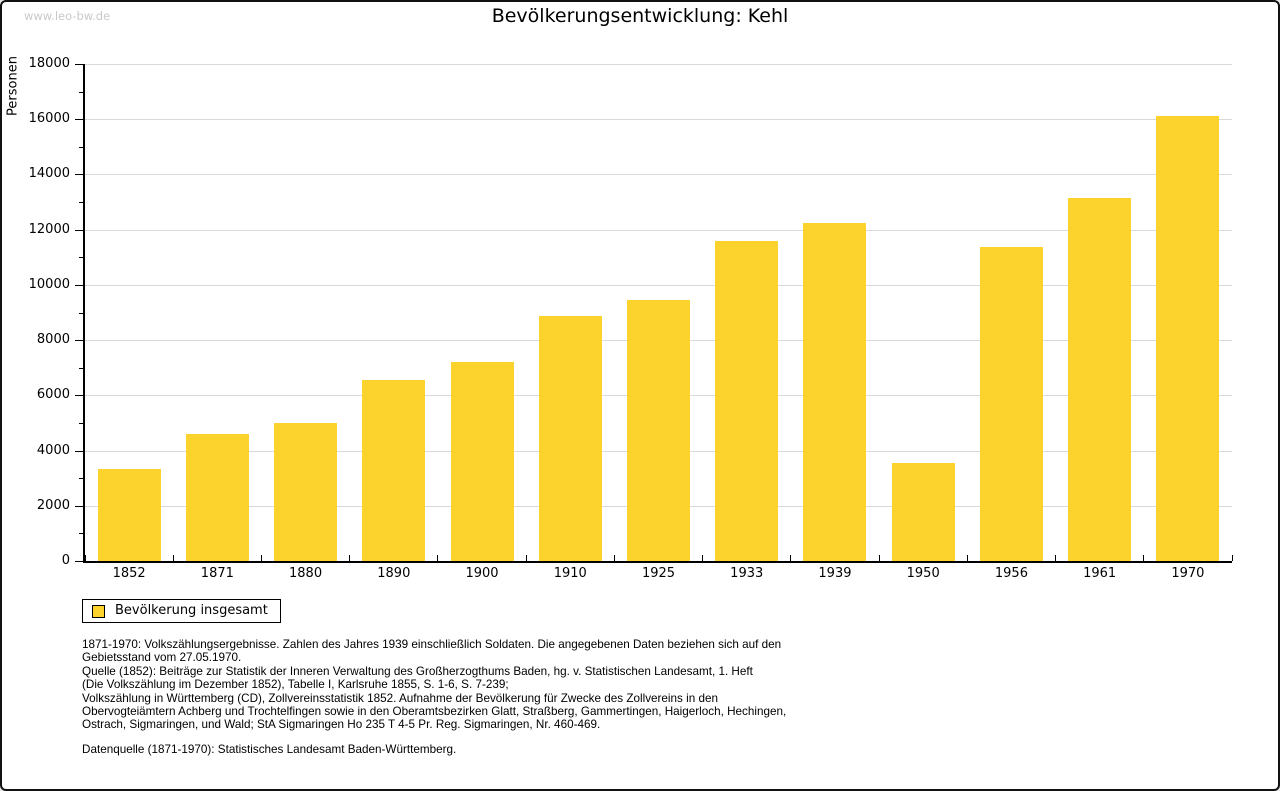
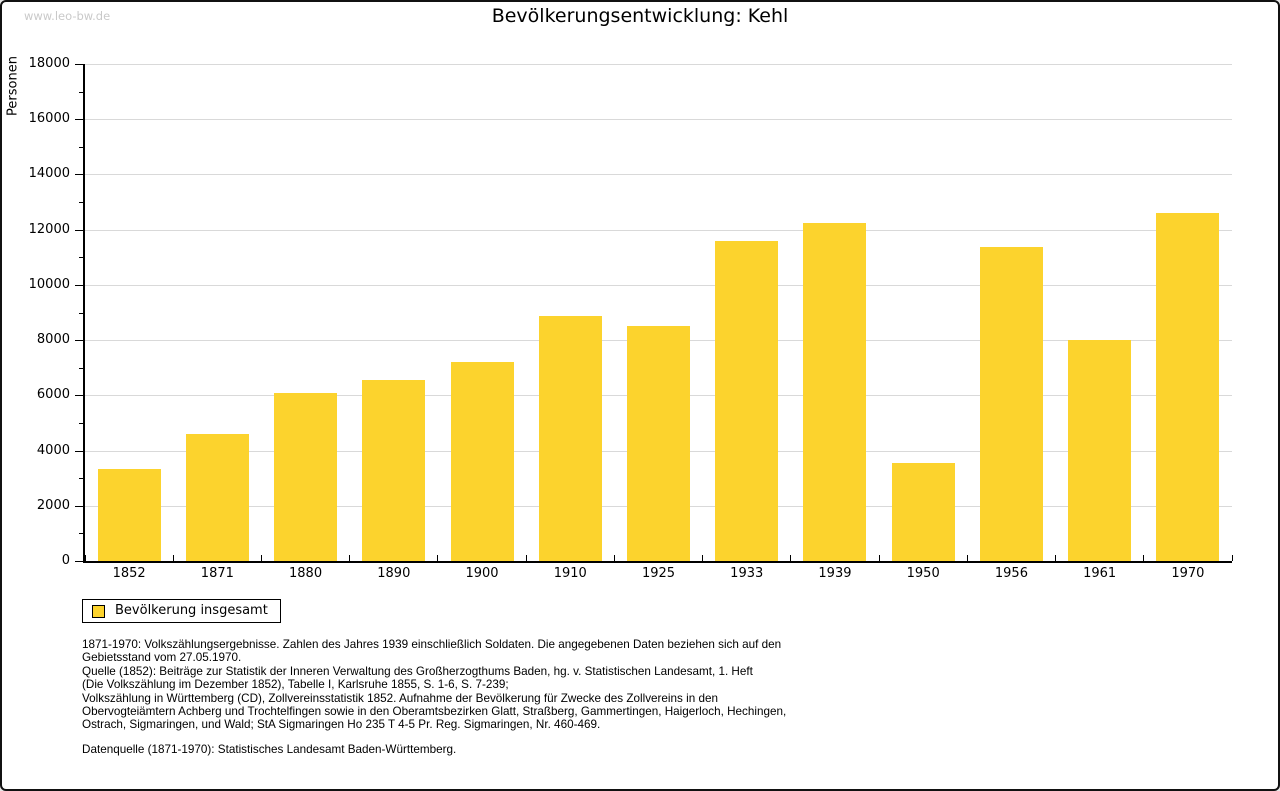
1880: 5000 -> 6100
1925: 9500 -> 8500
1961: 13200 -> 8000
1970: 16100 -> 12600
